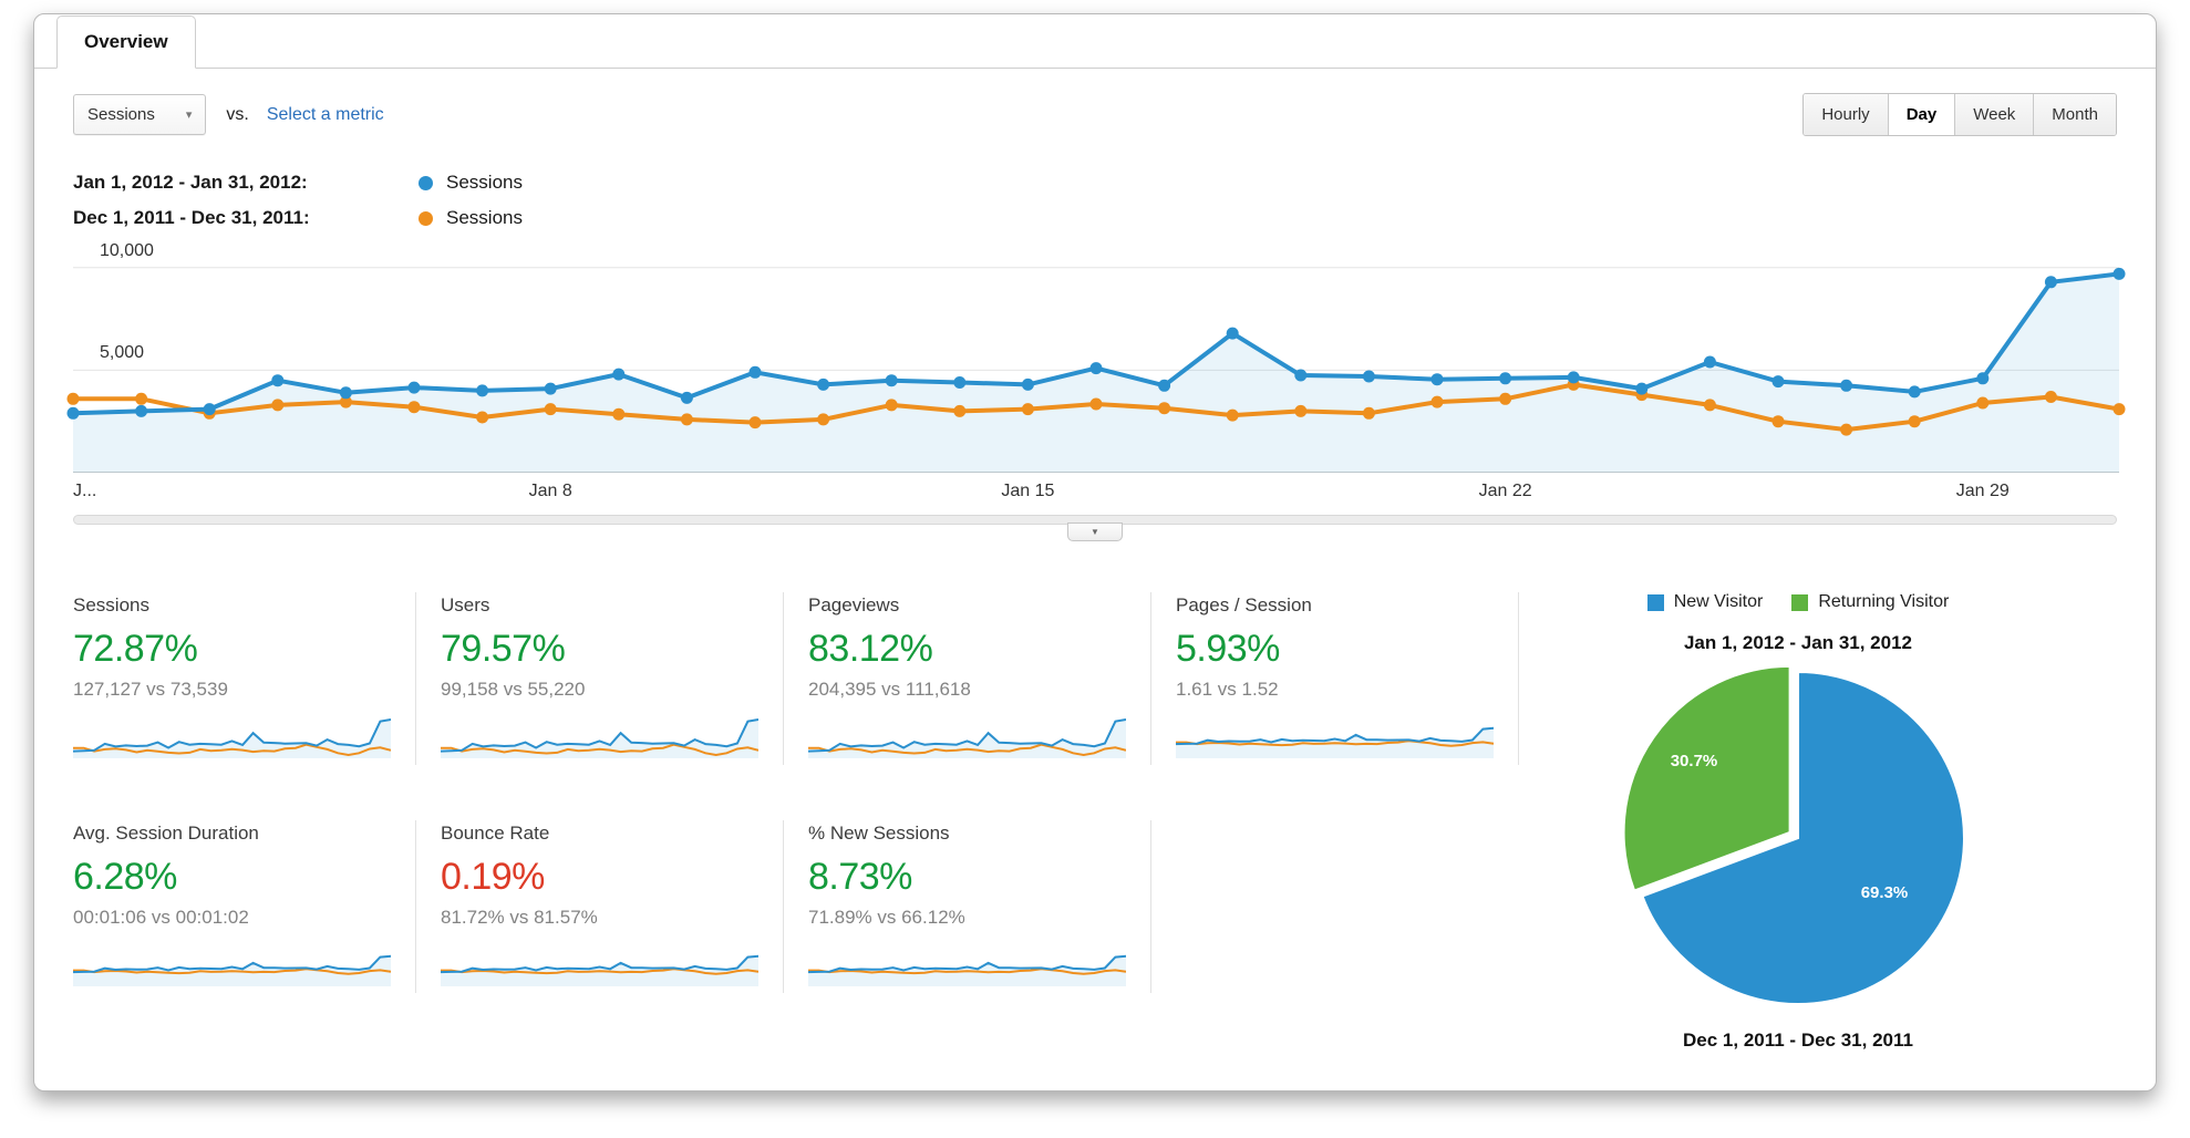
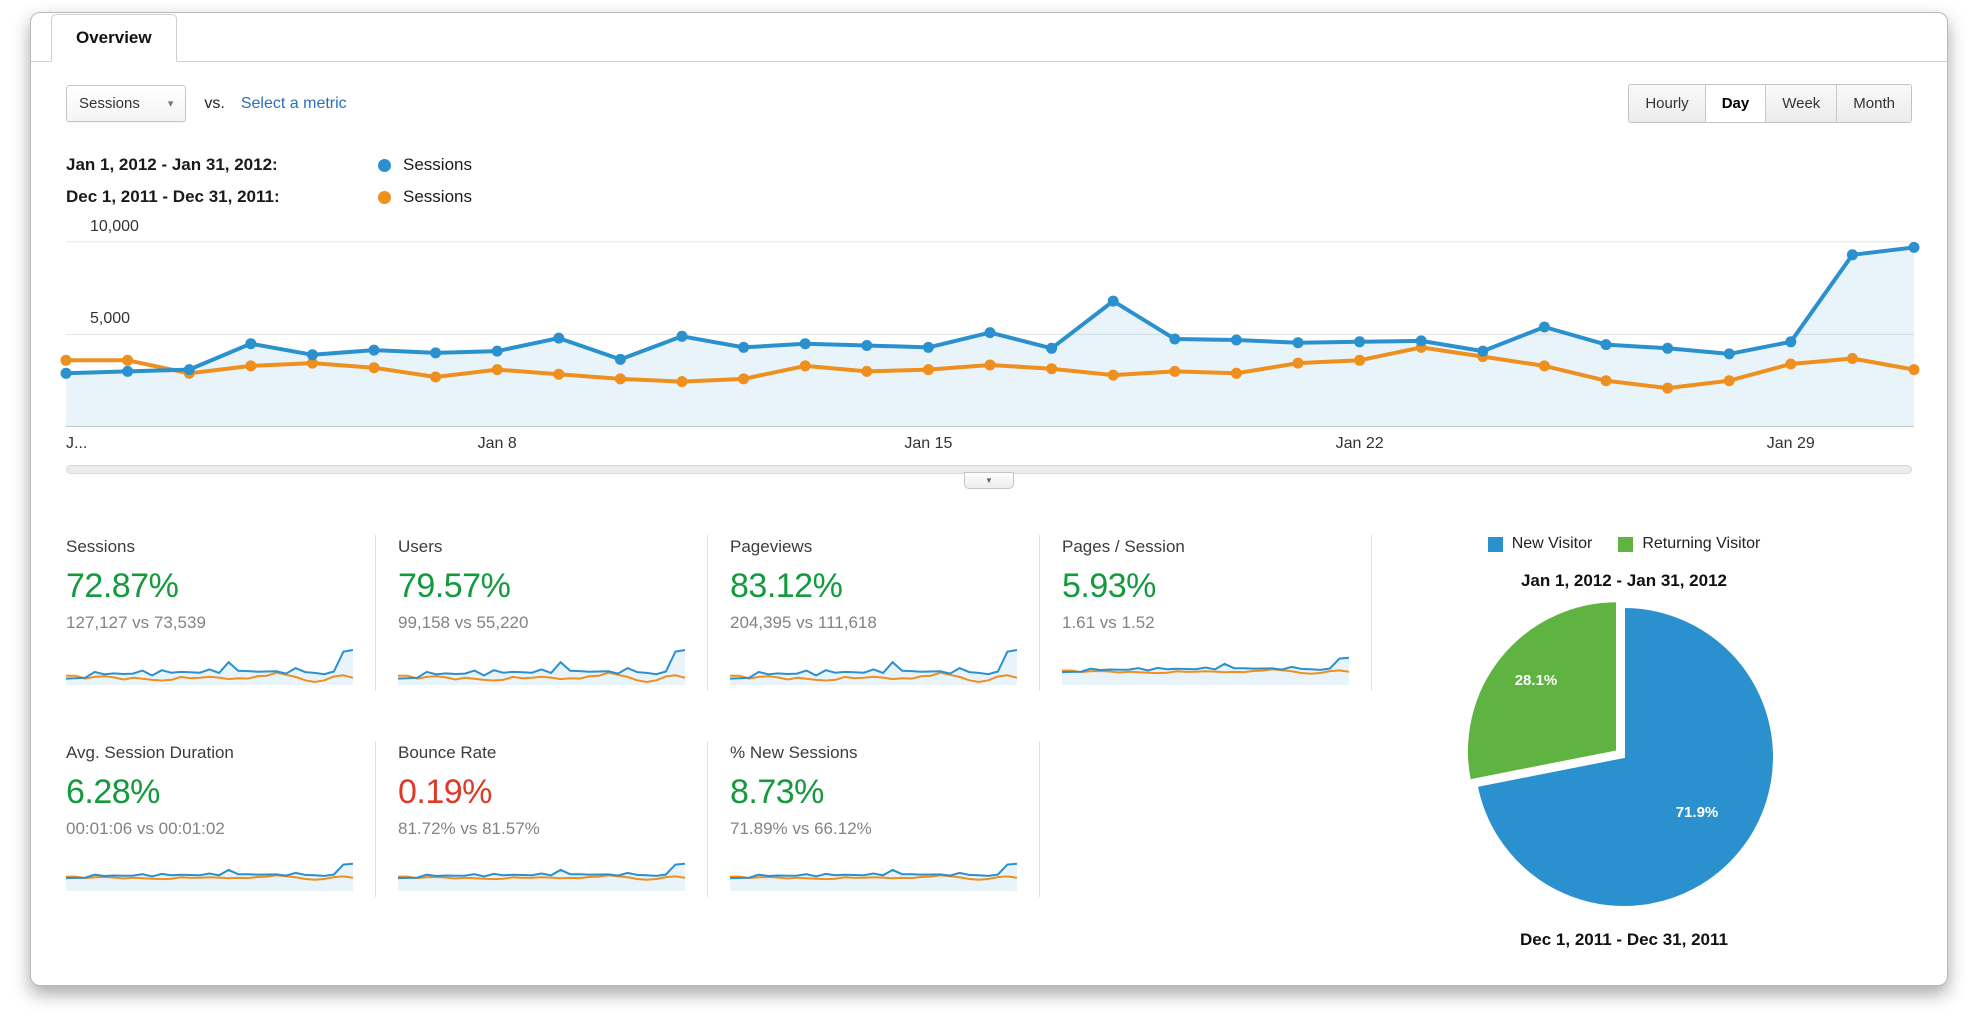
Jan 1, 2012 - Jan 31, 2012/New Visitor: 69.3% -> 71.9%
Jan 1, 2012 - Jan 31, 2012/Returning Visitor: 30.7% -> 28.1%
